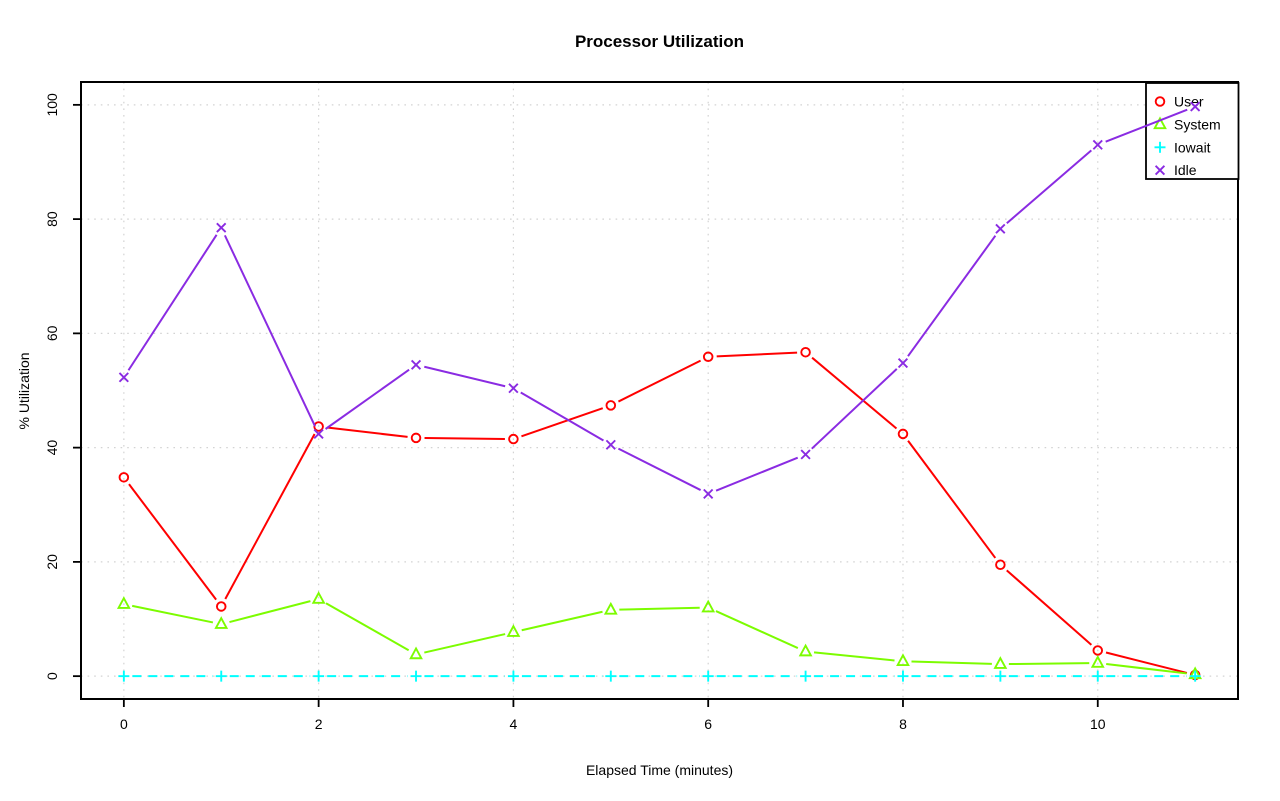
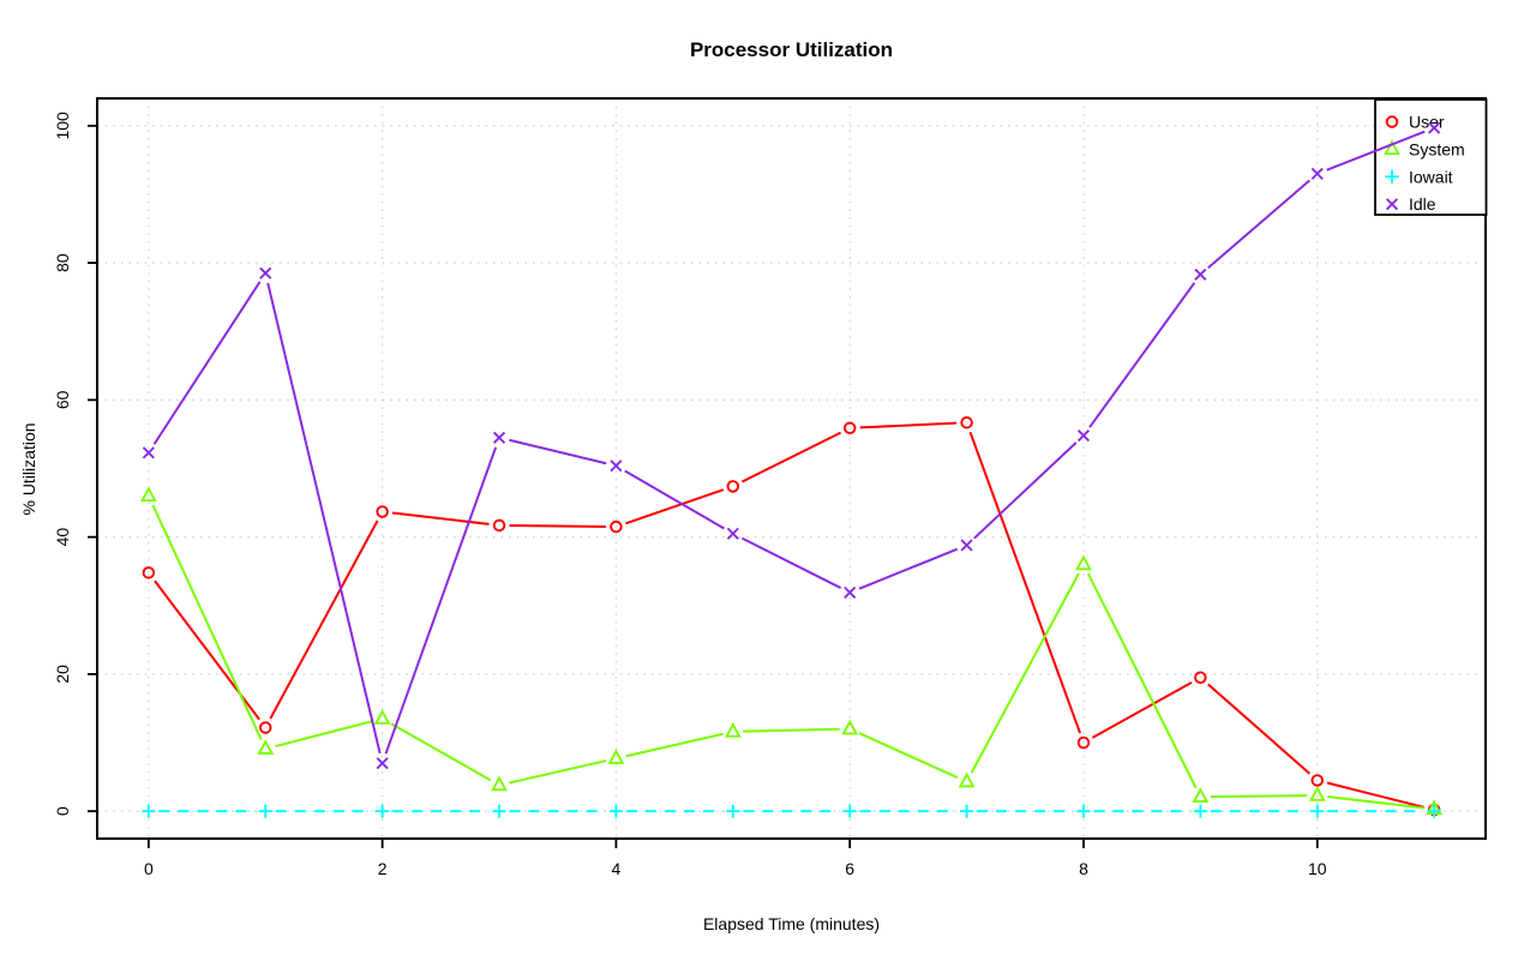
System/0: 13 -> 46
Idle/2: 42 -> 7
User/8: 42 -> 10
System/8: 3 -> 36
